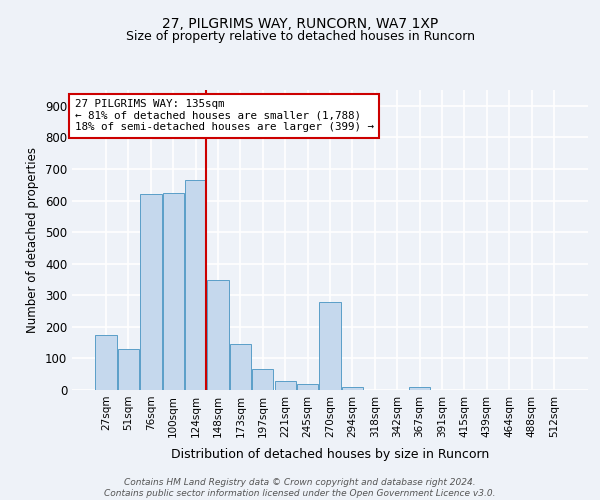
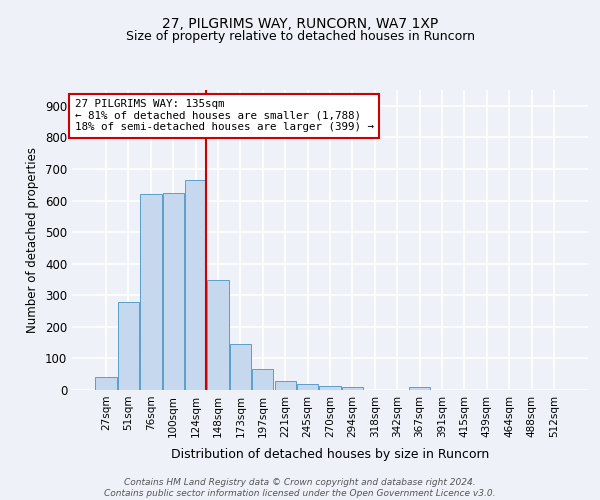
27sqm: 175 -> 42
51sqm: 130 -> 280
270sqm: 280 -> 13
